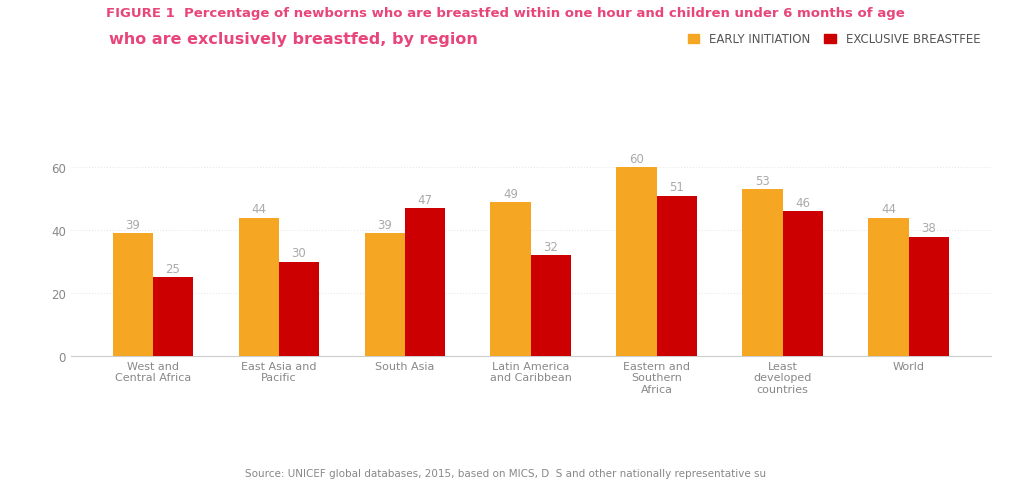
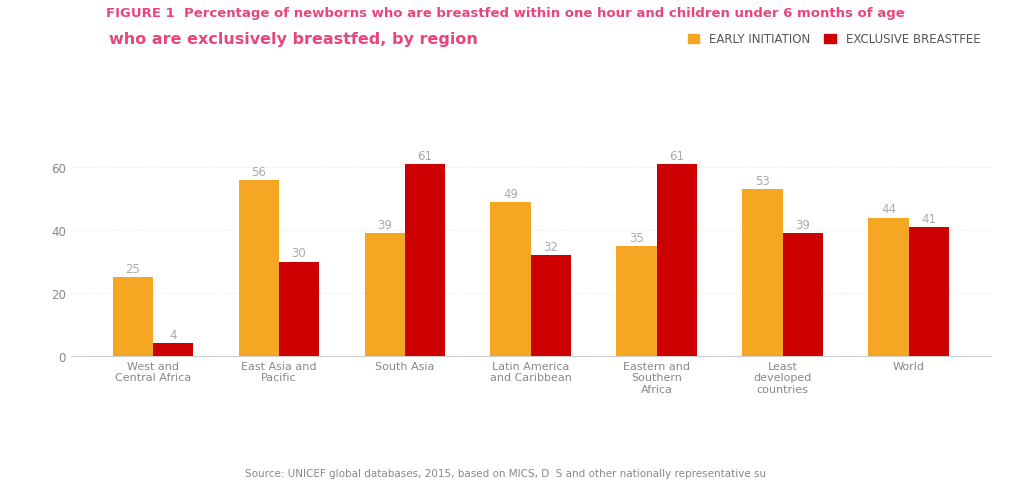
EARLY INITIATION/West and Central Africa: 39 -> 25
EXCLUSIVE BREASTFEE/West and Central Africa: 25 -> 4
EARLY INITIATION/East Asia and Pacific: 44 -> 56
EXCLUSIVE BREASTFEE/South Asia: 47 -> 61
EARLY INITIATION/Eastern and Southern Africa: 60 -> 35
EXCLUSIVE BREASTFEE/Eastern and Southern Africa: 51 -> 61
EXCLUSIVE BREASTFEE/Least developed countries: 46 -> 39
EXCLUSIVE BREASTFEE/World: 38 -> 41
